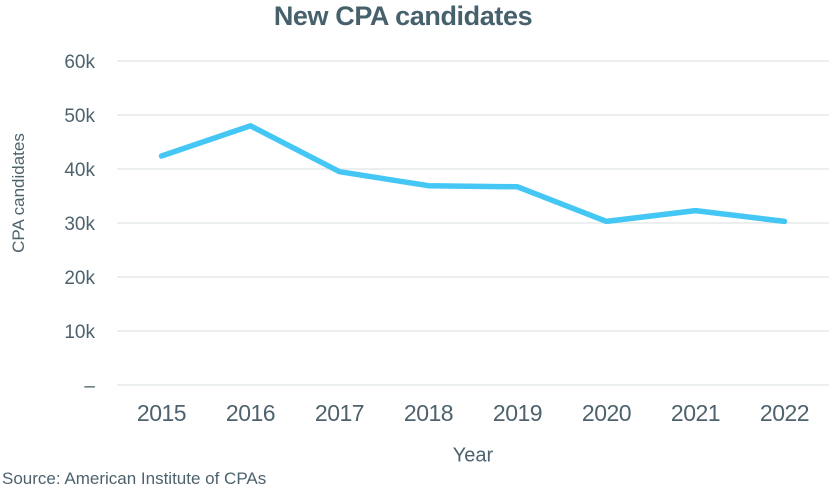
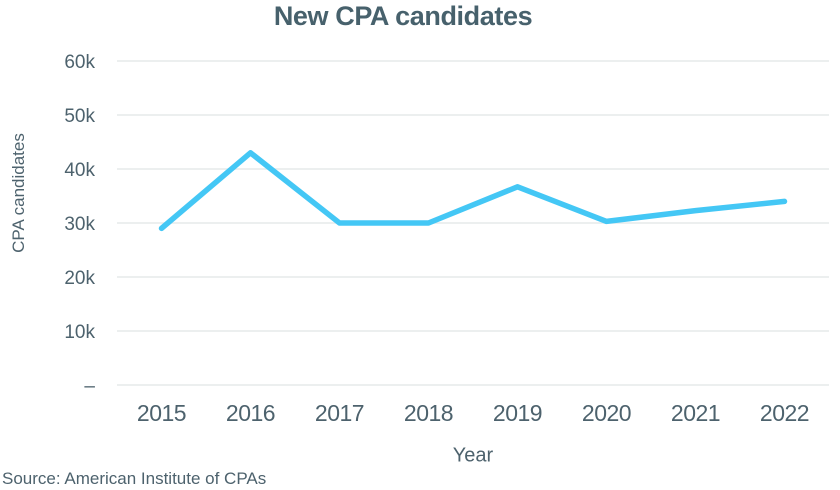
2015: 42k -> 29k
2016: 48k -> 43k
2017: 40k -> 30k
2018: 37k -> 30k
2022: 30k -> 34k
